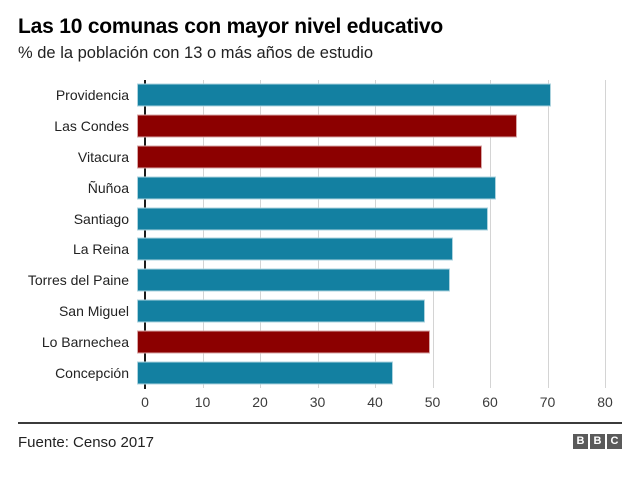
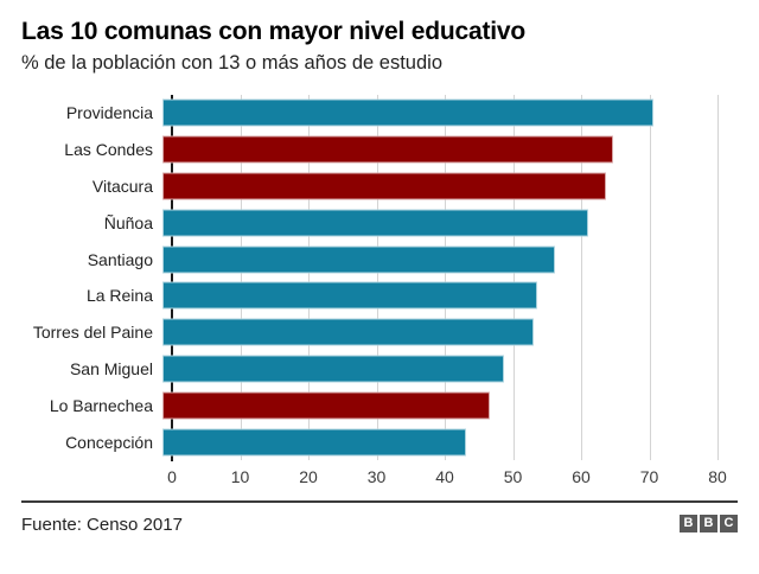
Vitacura: 60 -> 65
Santiago: 61 -> 58
Lo Barnechea: 51 -> 48
